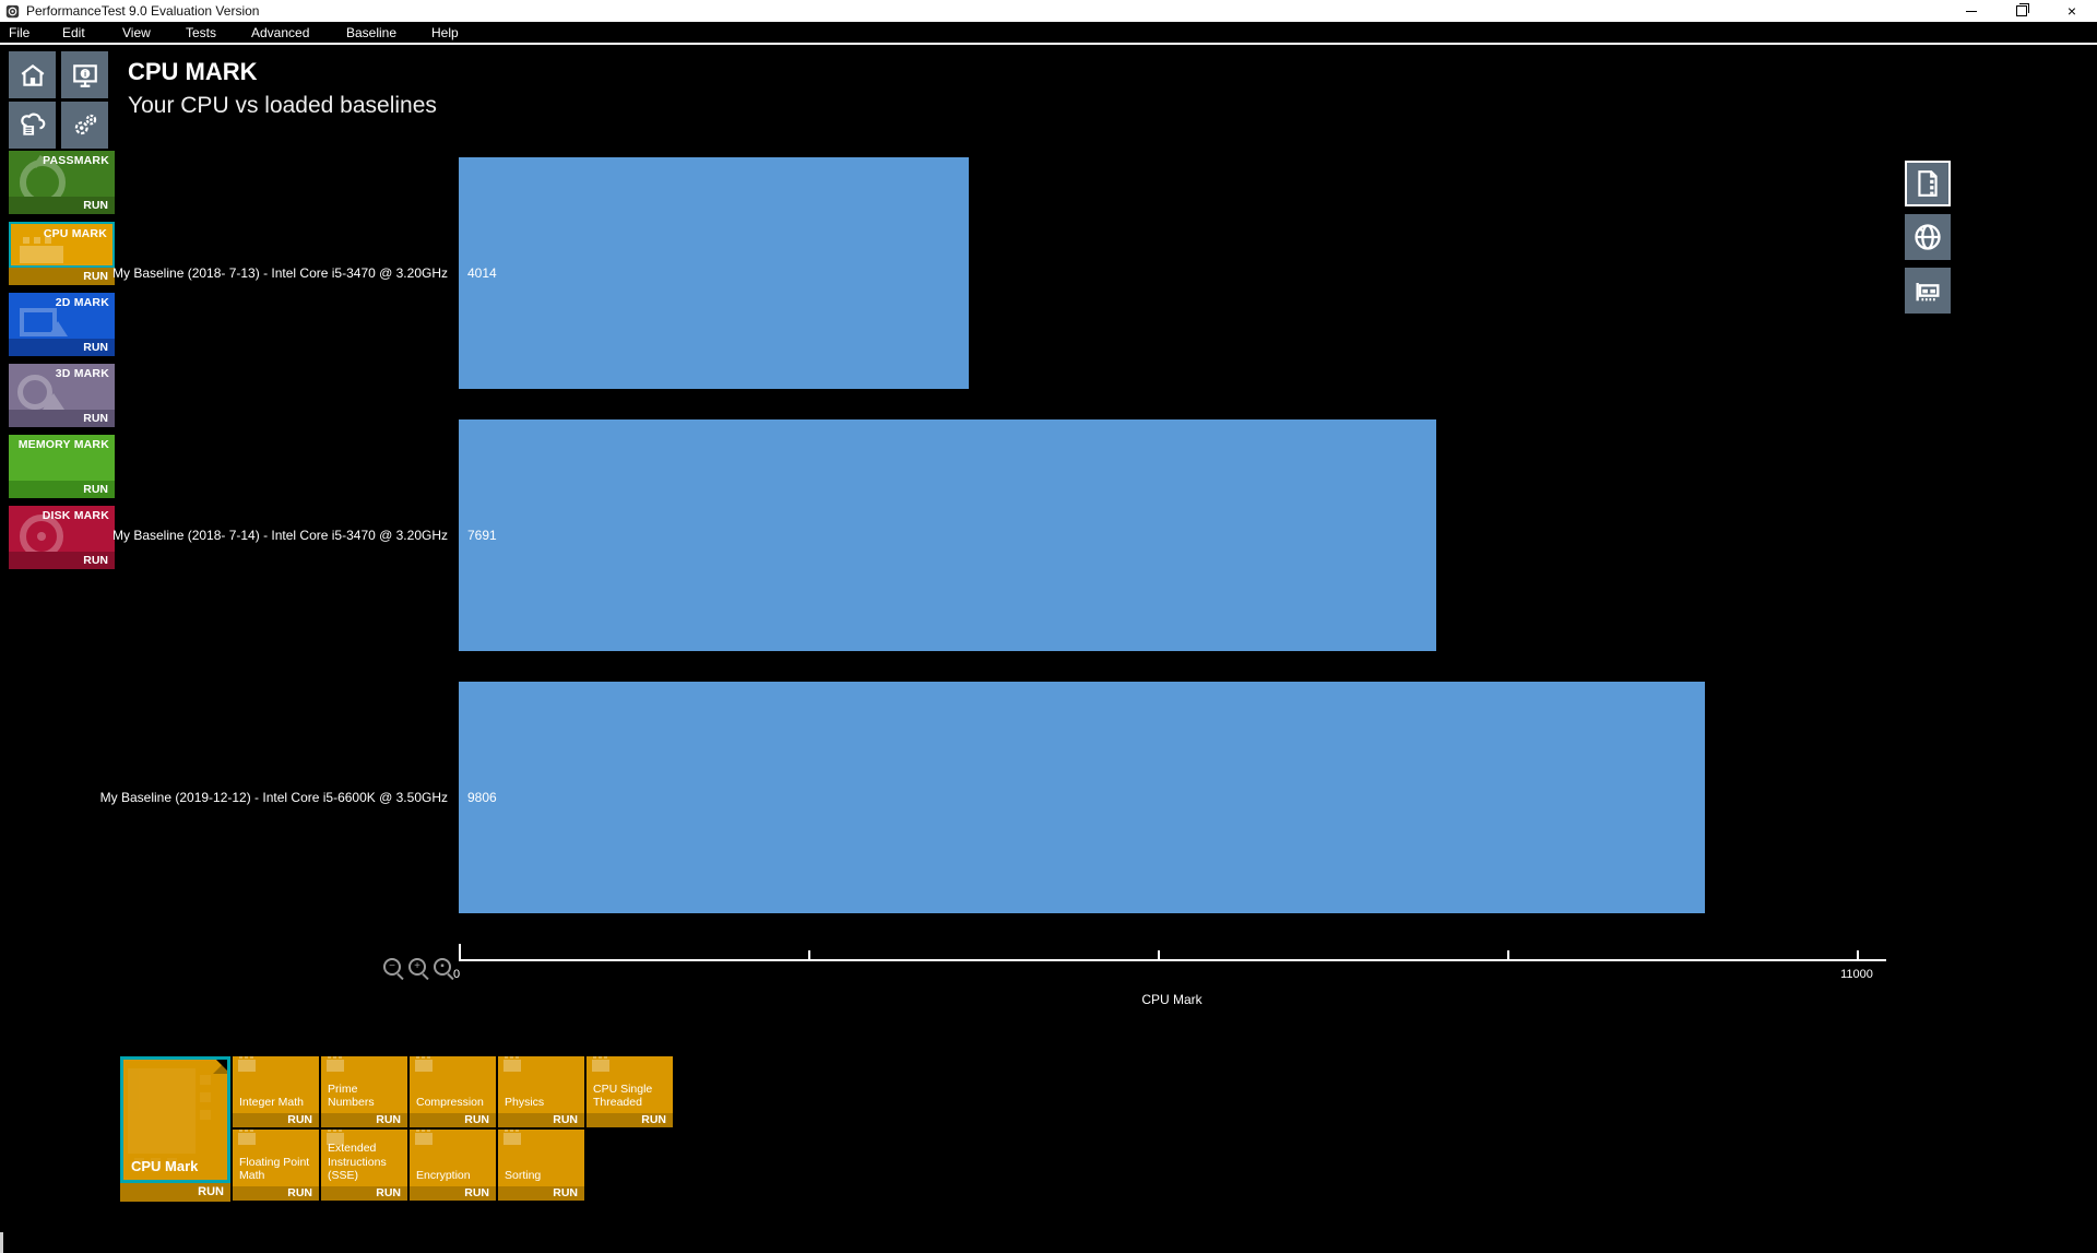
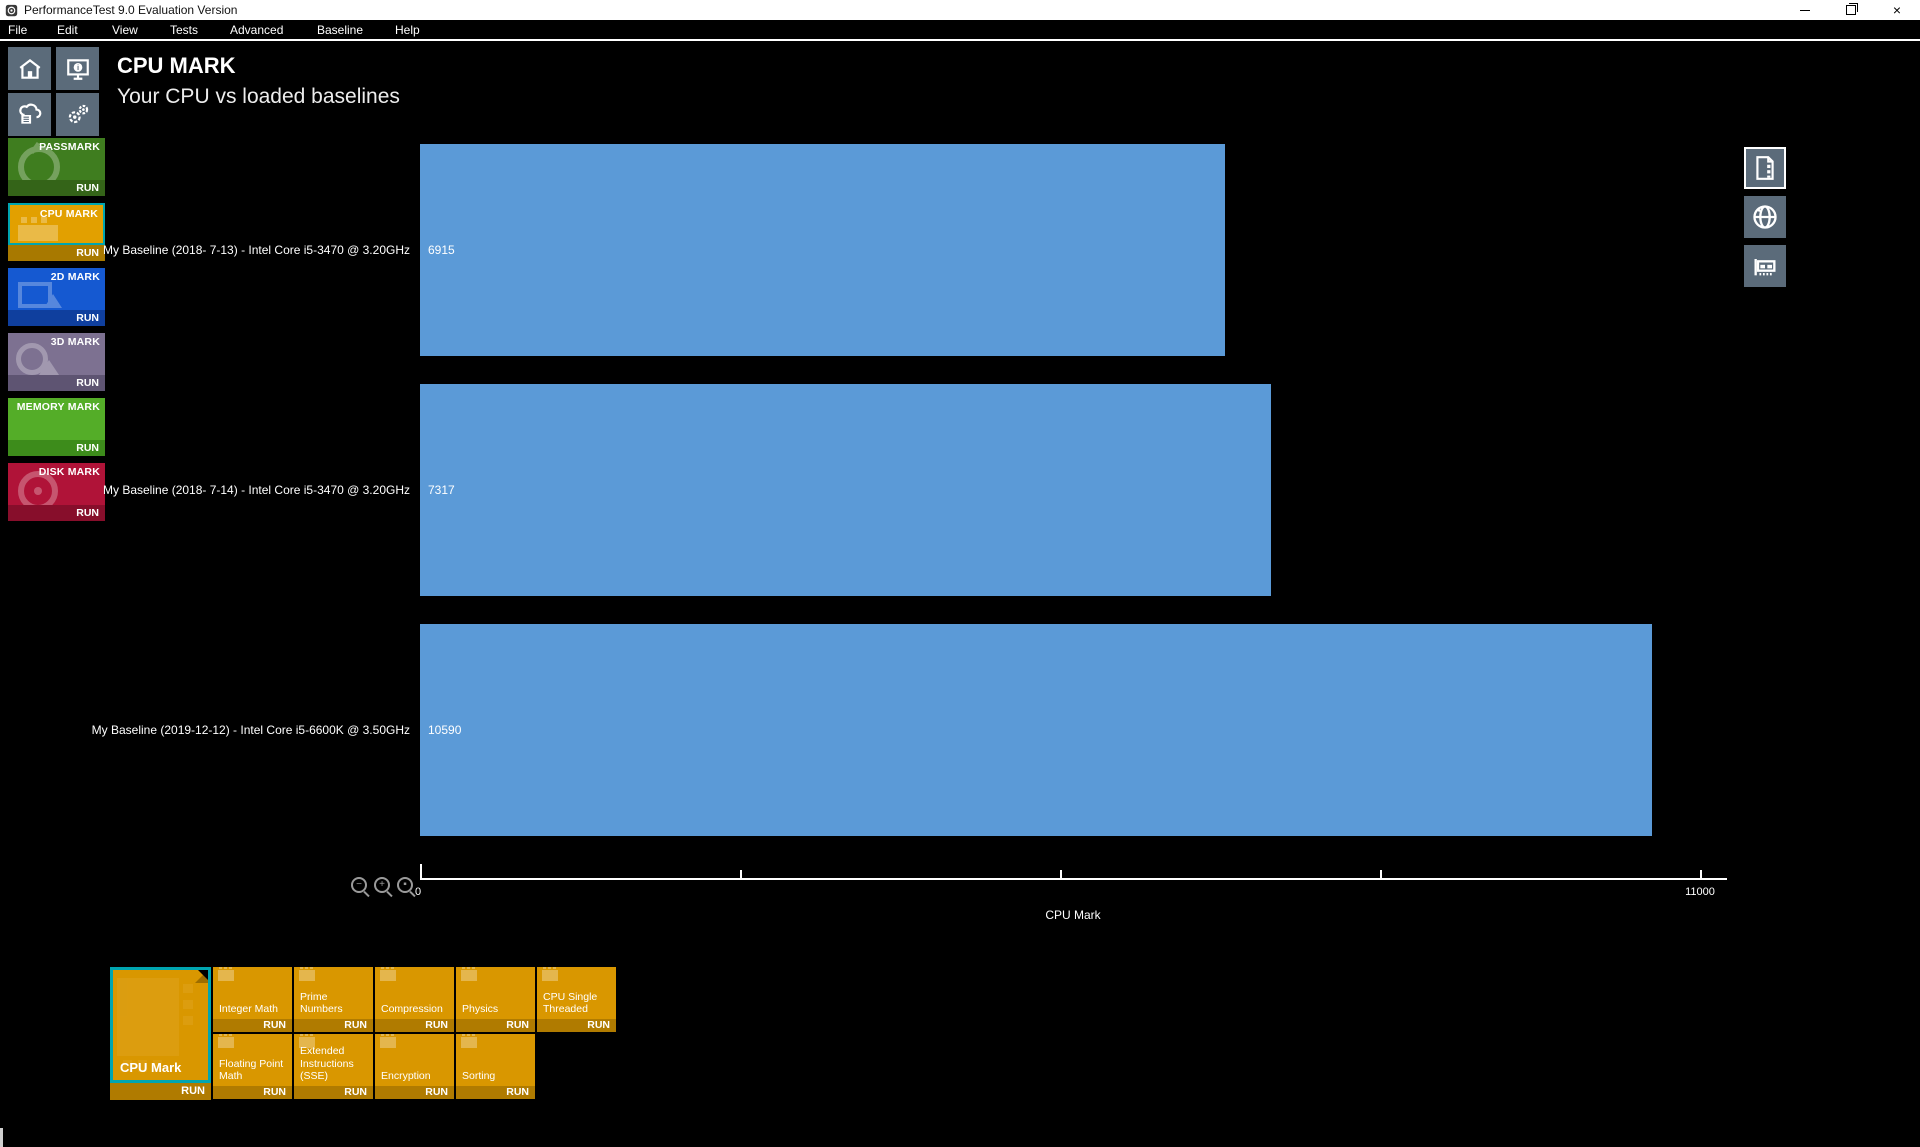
My Baseline (2018- 7-13) - Intel Core i5-3470 @ 3.20GHz: 4014 -> 6915
My Baseline (2018- 7-14) - Intel Core i5-3470 @ 3.20GHz: 7691 -> 7317
My Baseline (2019-12-12) - Intel Core i5-6600K @ 3.50GHz: 9806 -> 10590
